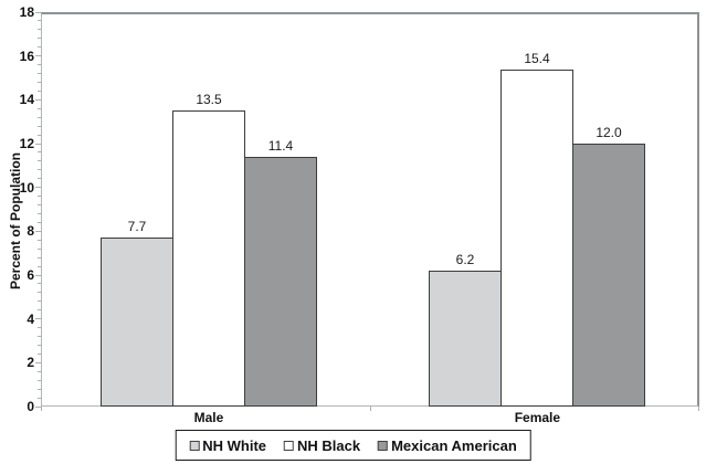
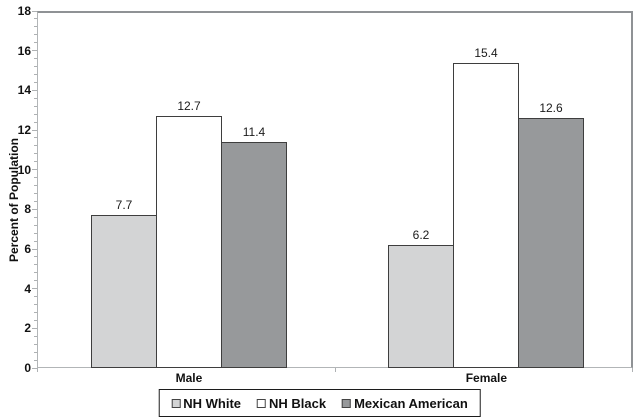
NH Black/Male: 13.5 -> 12.7
Mexican American/Female: 12.0 -> 12.6
